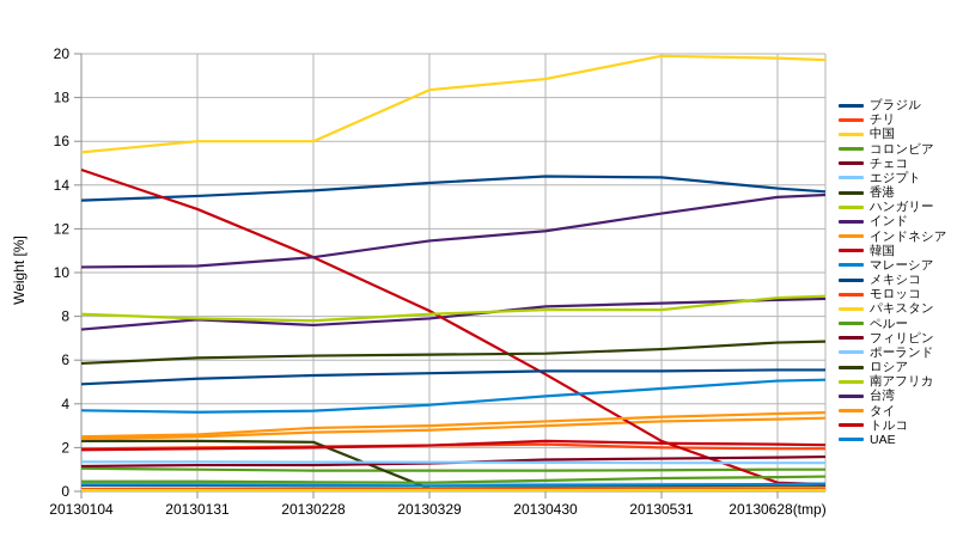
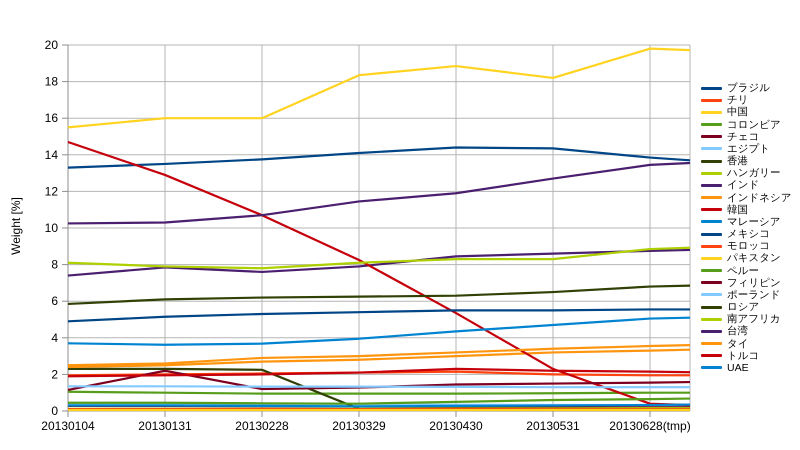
フィリピン/20130131: 1.2 -> 2.2
中国/20130531: 19.9 -> 18.2
